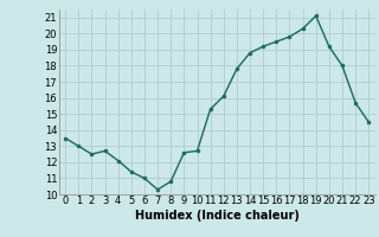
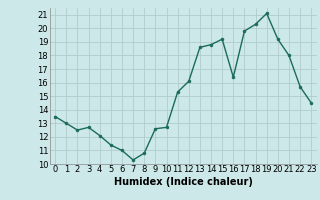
13: 17.8 -> 18.6
16: 19.5 -> 16.4
